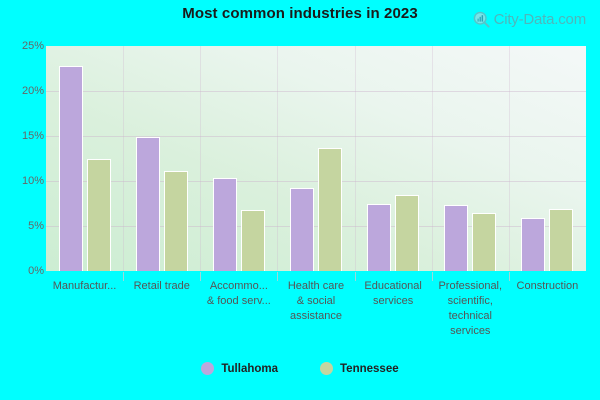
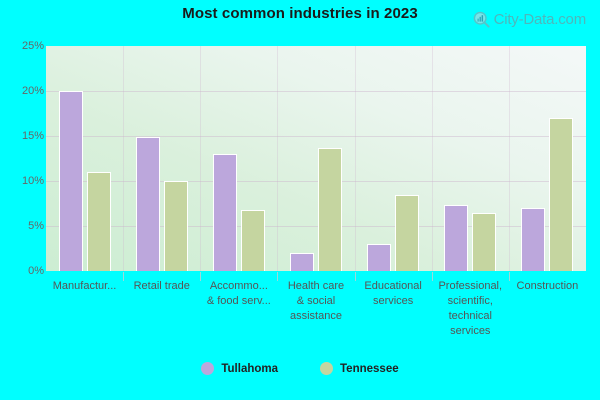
Tullahoma/Manufactur...: 23% -> 20%
Tennessee/Manufactur...: 12% -> 11%
Tennessee/Retail trade: 11% -> 10%
Tullahoma/Accommo... & food serv...: 10% -> 13%
Tullahoma/Health care & social assistance: 9% -> 2%
Tullahoma/Educational services: 8% -> 3%
Tullahoma/Construction: 6% -> 7%
Tennessee/Construction: 7% -> 17%
